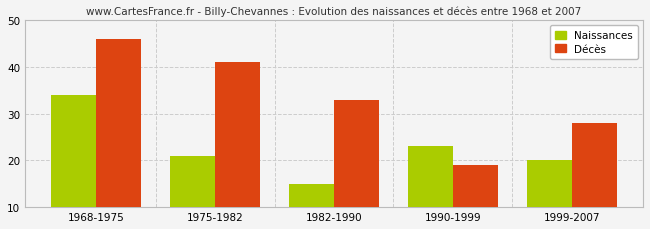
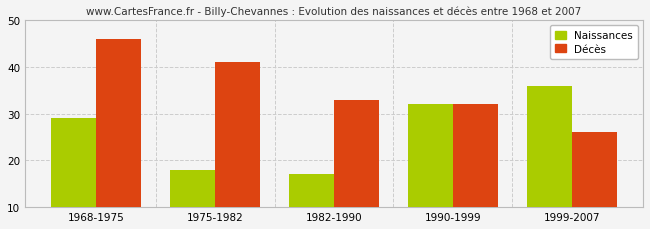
Naissances/1968-1975: 34 -> 29
Naissances/1975-1982: 21 -> 18
Naissances/1982-1990: 15 -> 17
Naissances/1990-1999: 23 -> 32
Décès/1990-1999: 19 -> 32
Naissances/1999-2007: 20 -> 36
Décès/1999-2007: 28 -> 26
